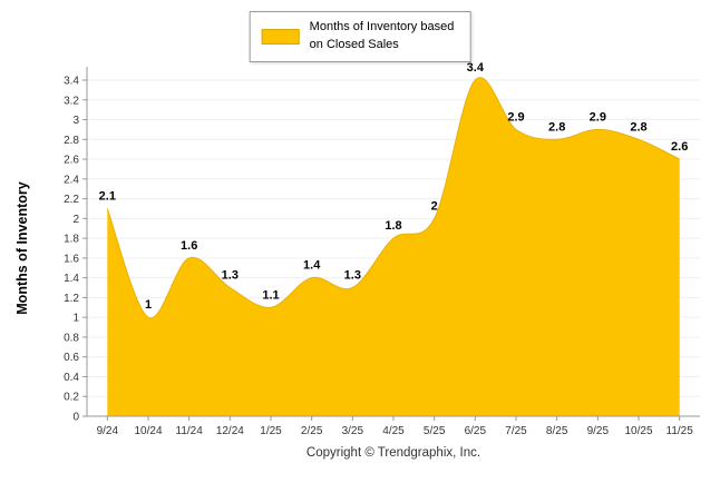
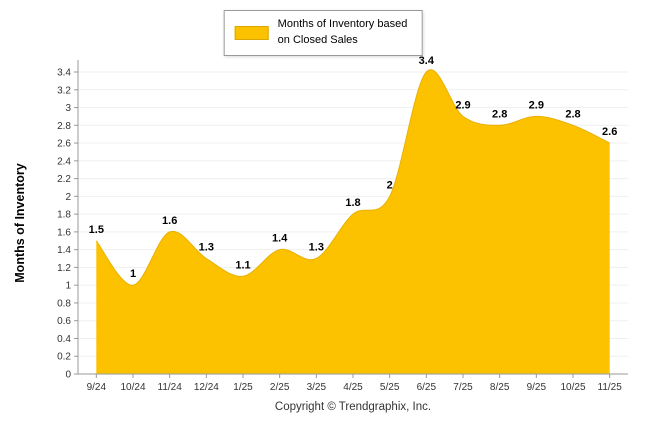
9/24: 2.1 -> 1.5
